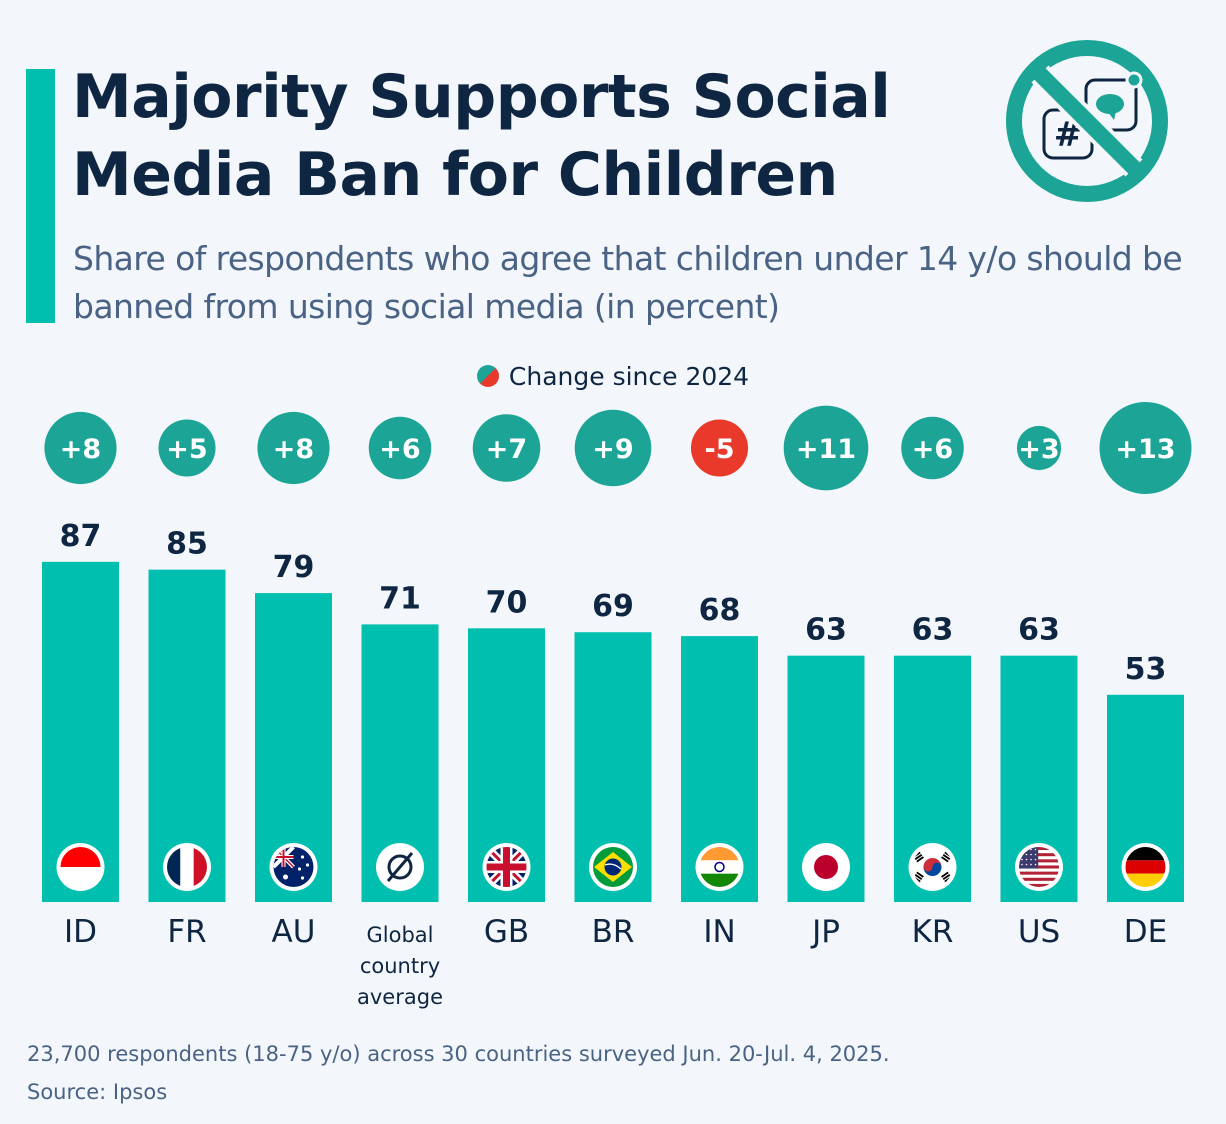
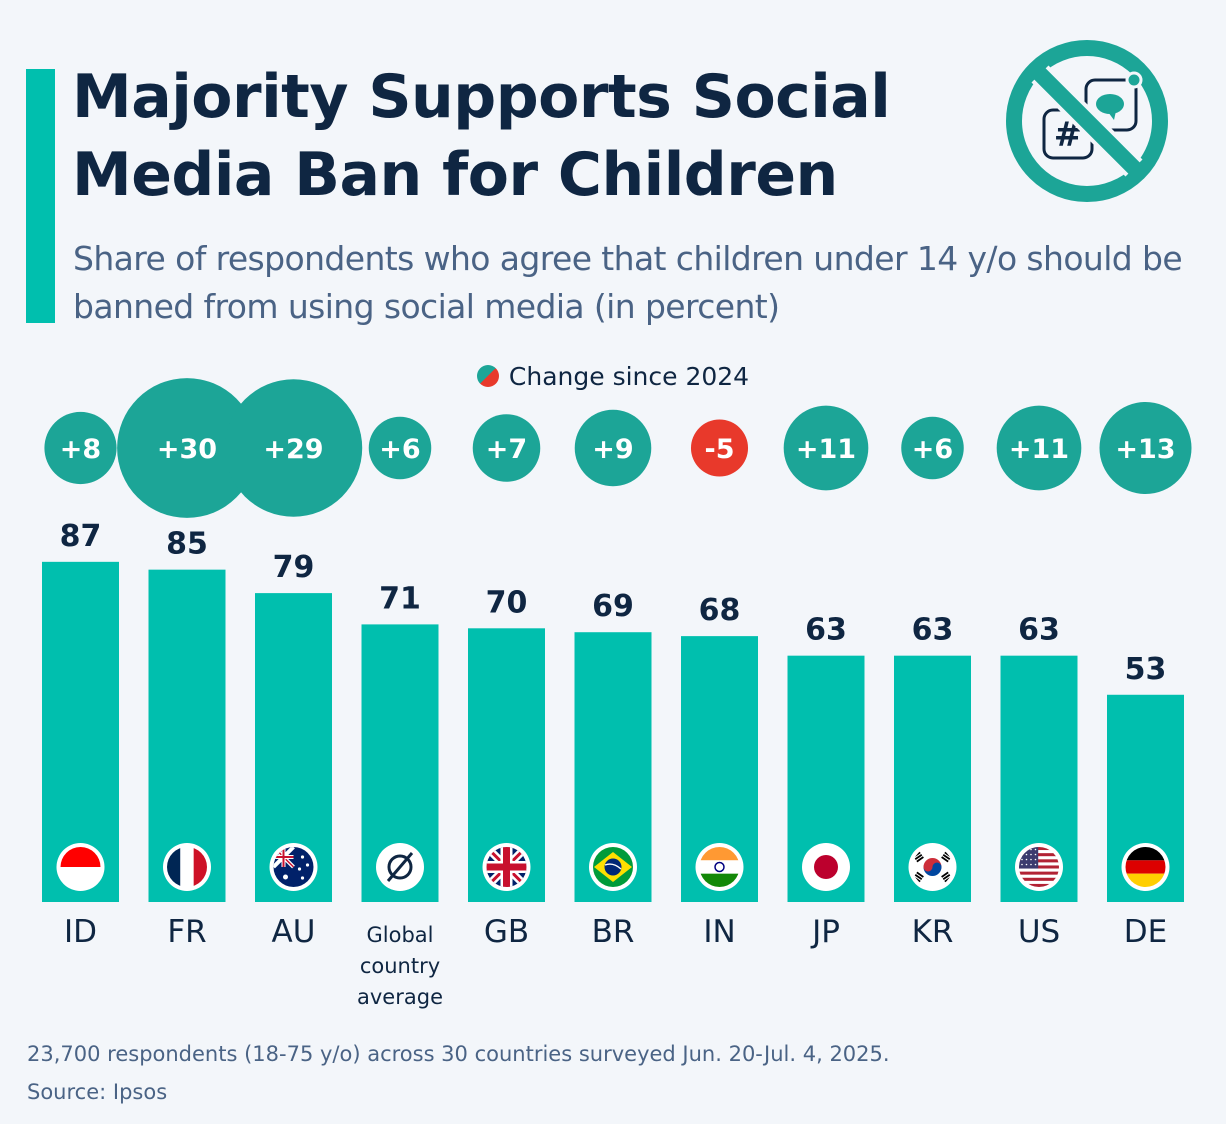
Change since 2024/FR: +5 -> +30
Change since 2024/AU: +8 -> +29
Change since 2024/US: +3 -> +11
